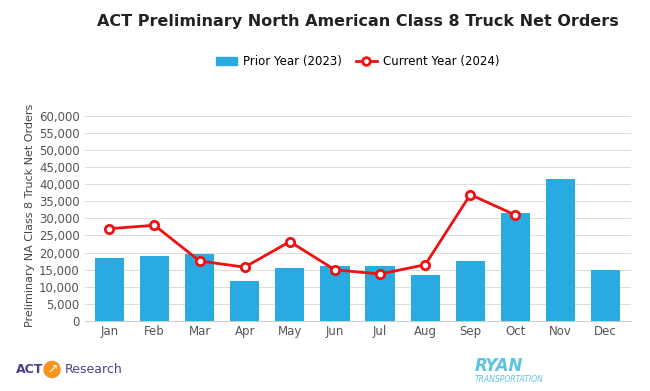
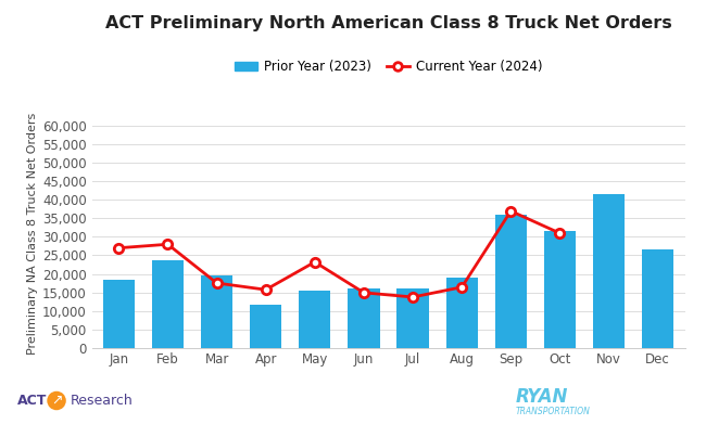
Prior Year (2023)/Feb: 19,000 -> 23,700
Prior Year (2023)/Aug: 13,500 -> 19,000
Prior Year (2023)/Sep: 17,500 -> 36,000
Prior Year (2023)/Dec: 15,000 -> 26,500
